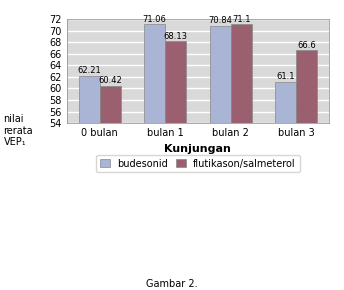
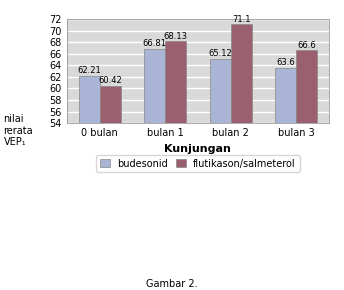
budesonid/bulan 1: 71.06 -> 66.81
budesonid/bulan 2: 70.84 -> 65.12
budesonid/bulan 3: 61.1 -> 63.6
